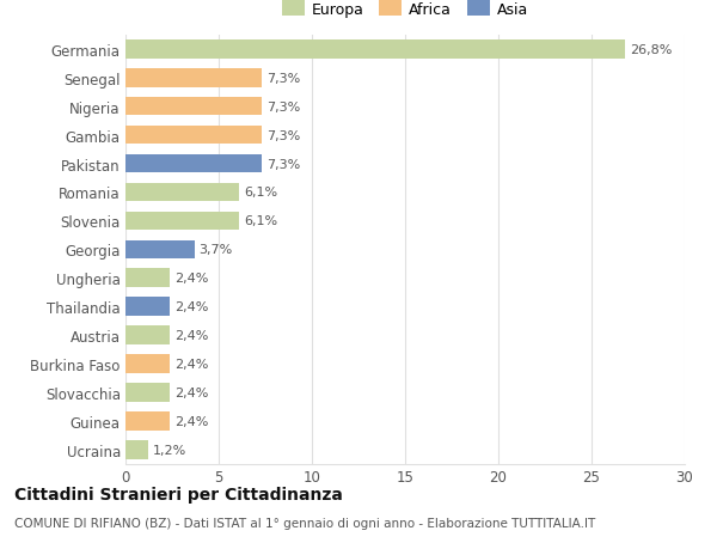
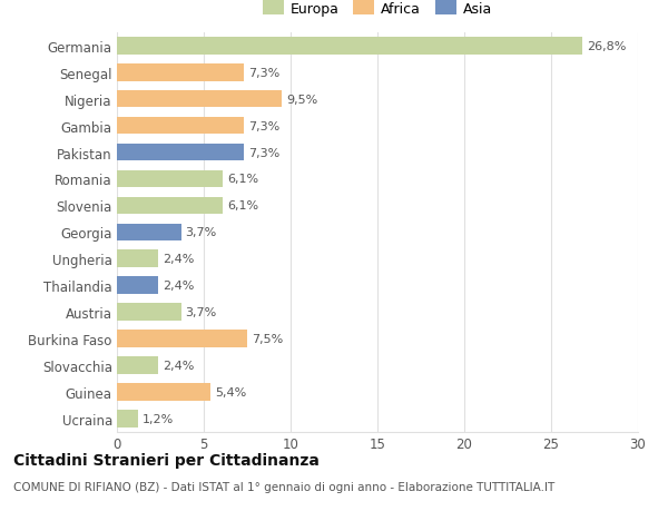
Nigeria: 7,3% -> 9,5%
Austria: 2,4% -> 3,7%
Burkina Faso: 2,4% -> 7,5%
Guinea: 2,4% -> 5,4%
